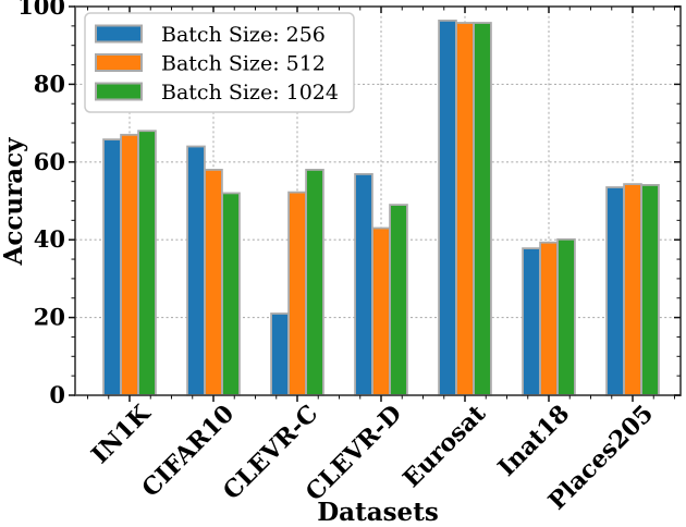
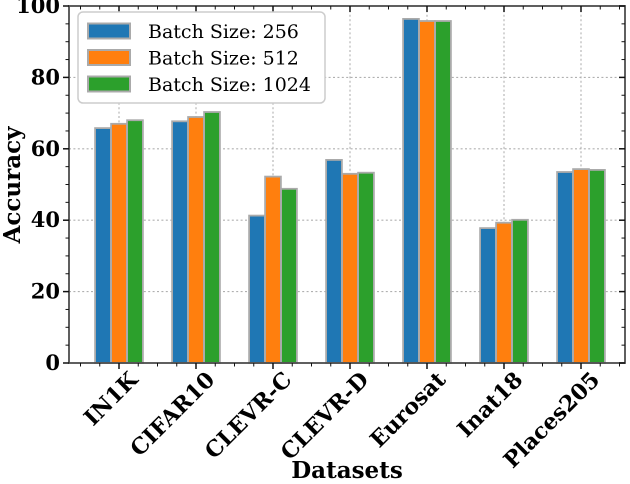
Batch Size: 256/CIFAR10: 64 -> 68
Batch Size: 512/CIFAR10: 58 -> 69
Batch Size: 1024/CIFAR10: 52 -> 70
Batch Size: 256/CLEVR-C: 21 -> 41
Batch Size: 1024/CLEVR-C: 58 -> 49
Batch Size: 512/CLEVR-D: 43 -> 53
Batch Size: 1024/CLEVR-D: 49 -> 53
